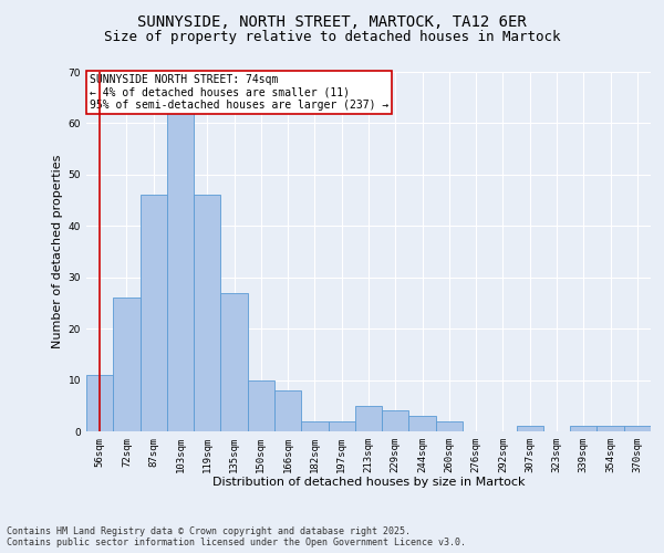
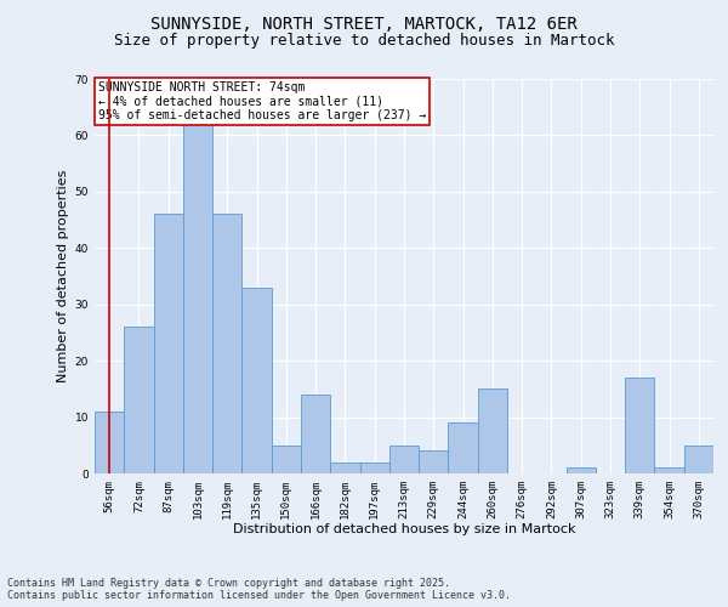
135sqm: 27 -> 33
150sqm: 10 -> 5
166sqm: 8 -> 14
244sqm: 3 -> 9
260sqm: 2 -> 15
339sqm: 1 -> 17
370sqm: 1 -> 5
